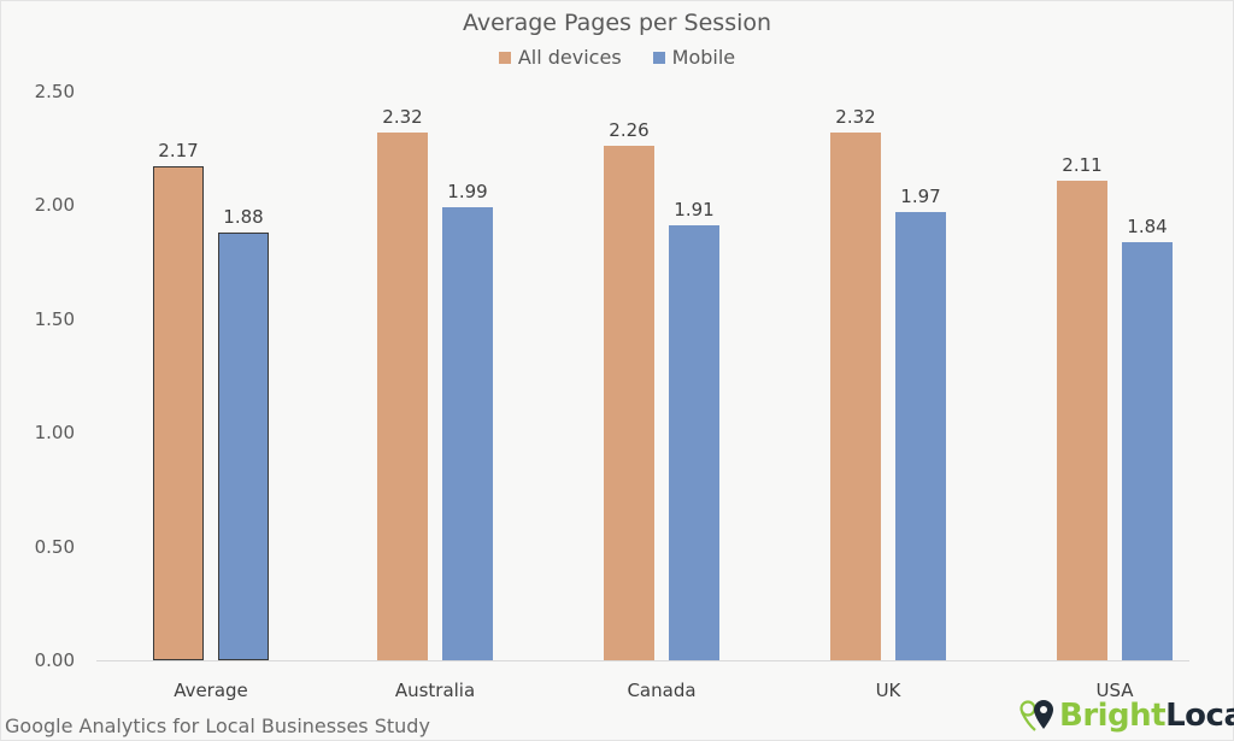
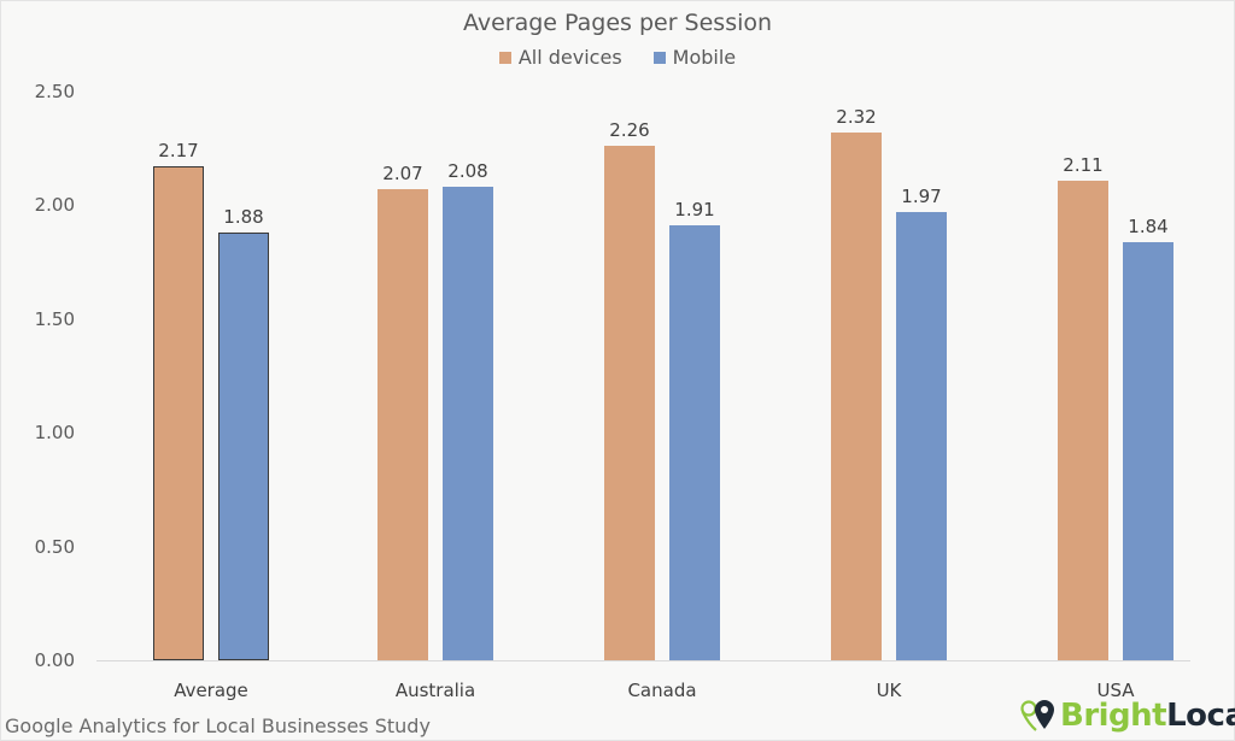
All devices/Australia: 2.32 -> 2.07
Mobile/Australia: 1.99 -> 2.08
